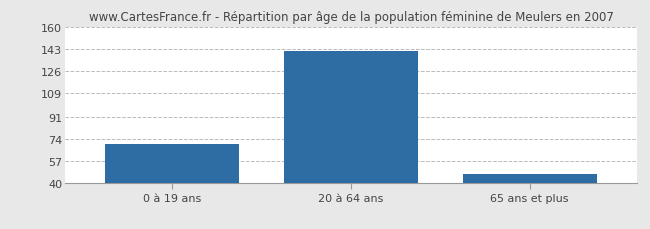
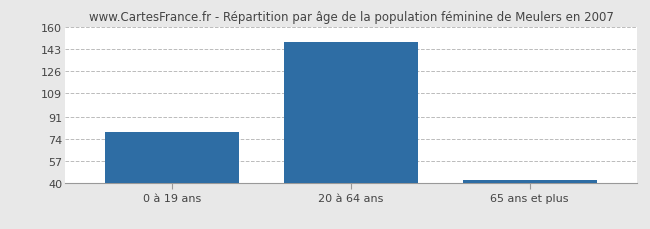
0 à 19 ans: 70 -> 79
20 à 64 ans: 141 -> 148
65 ans et plus: 47 -> 42
